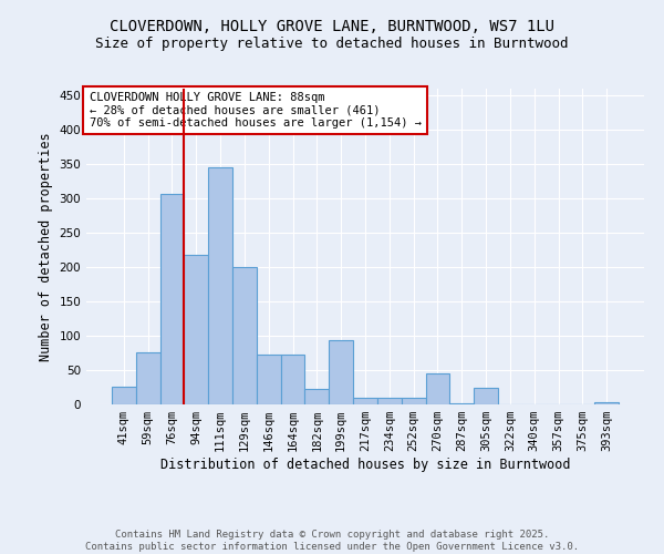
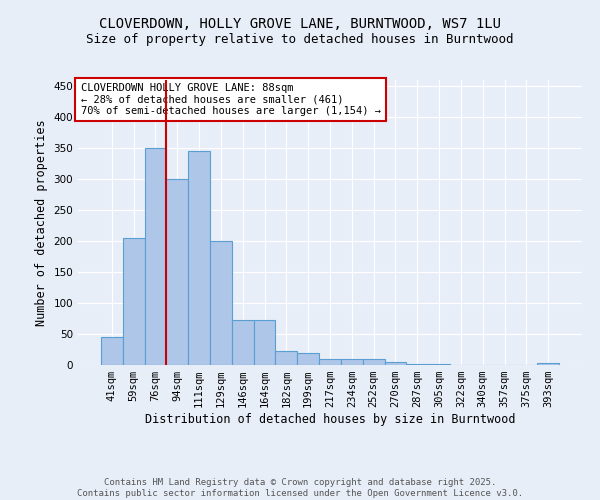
41sqm: 26 -> 45
59sqm: 76 -> 205
76sqm: 306 -> 350
94sqm: 218 -> 300
199sqm: 94 -> 20
270sqm: 46 -> 5
305sqm: 24 -> 2
